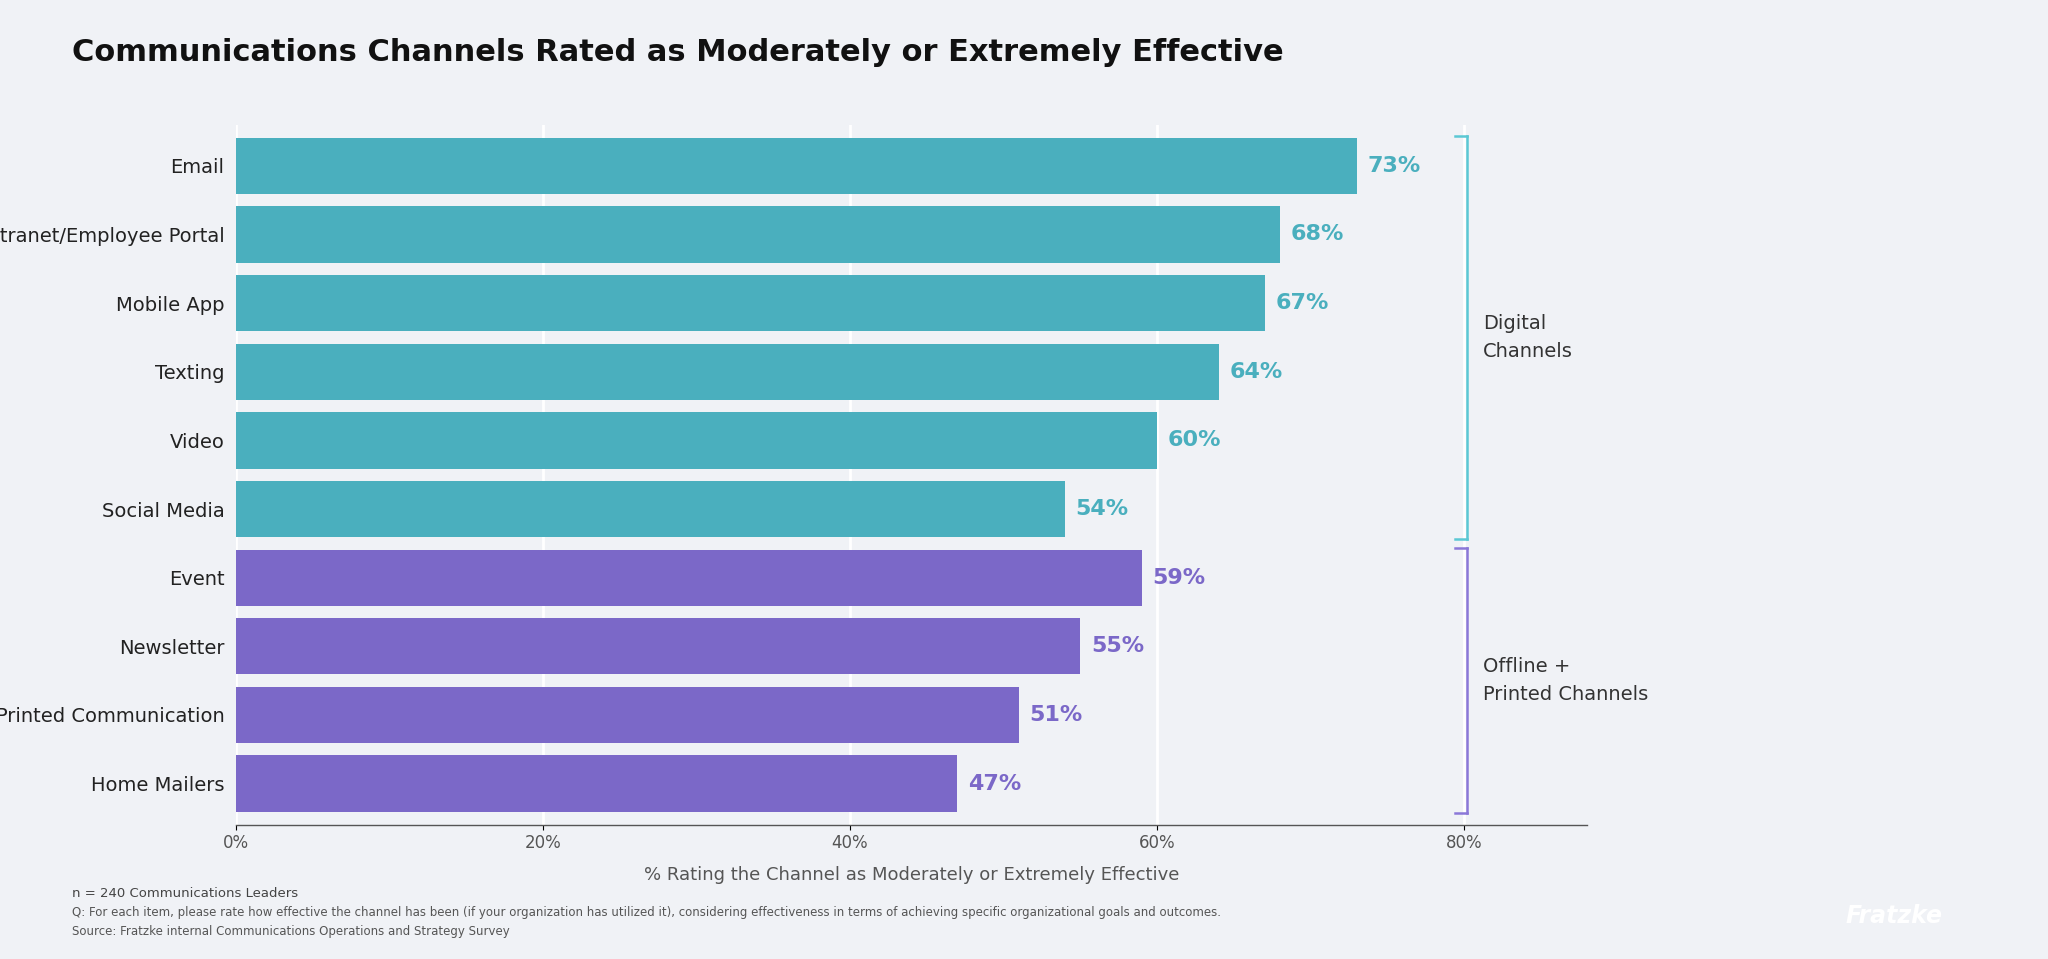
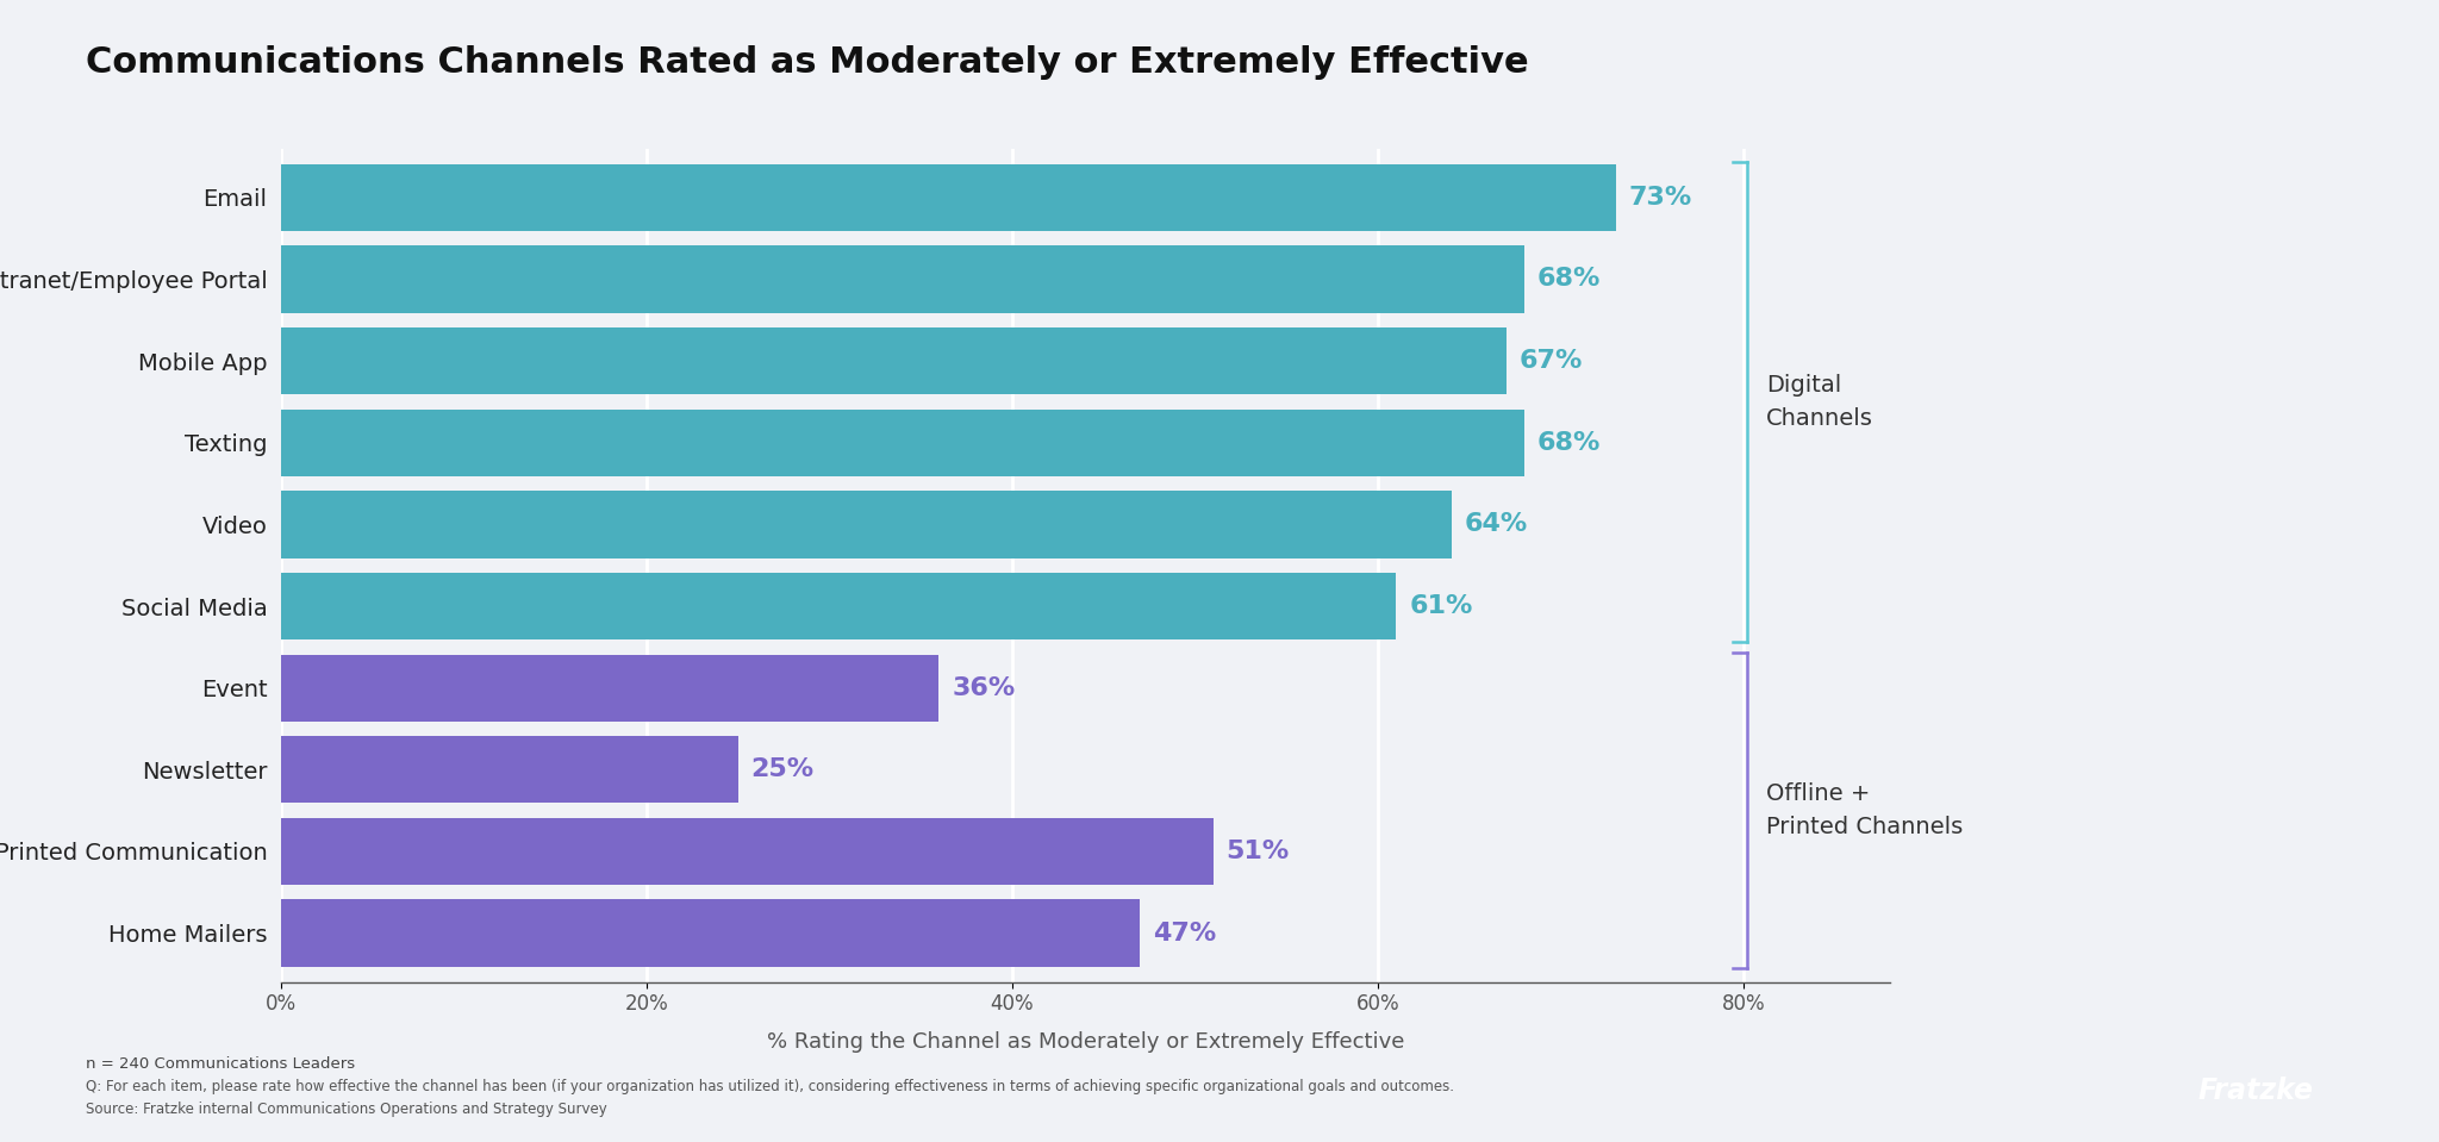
Texting: 64% -> 68%
Video: 60% -> 64%
Social Media: 54% -> 61%
Event: 59% -> 36%
Newsletter: 55% -> 25%
